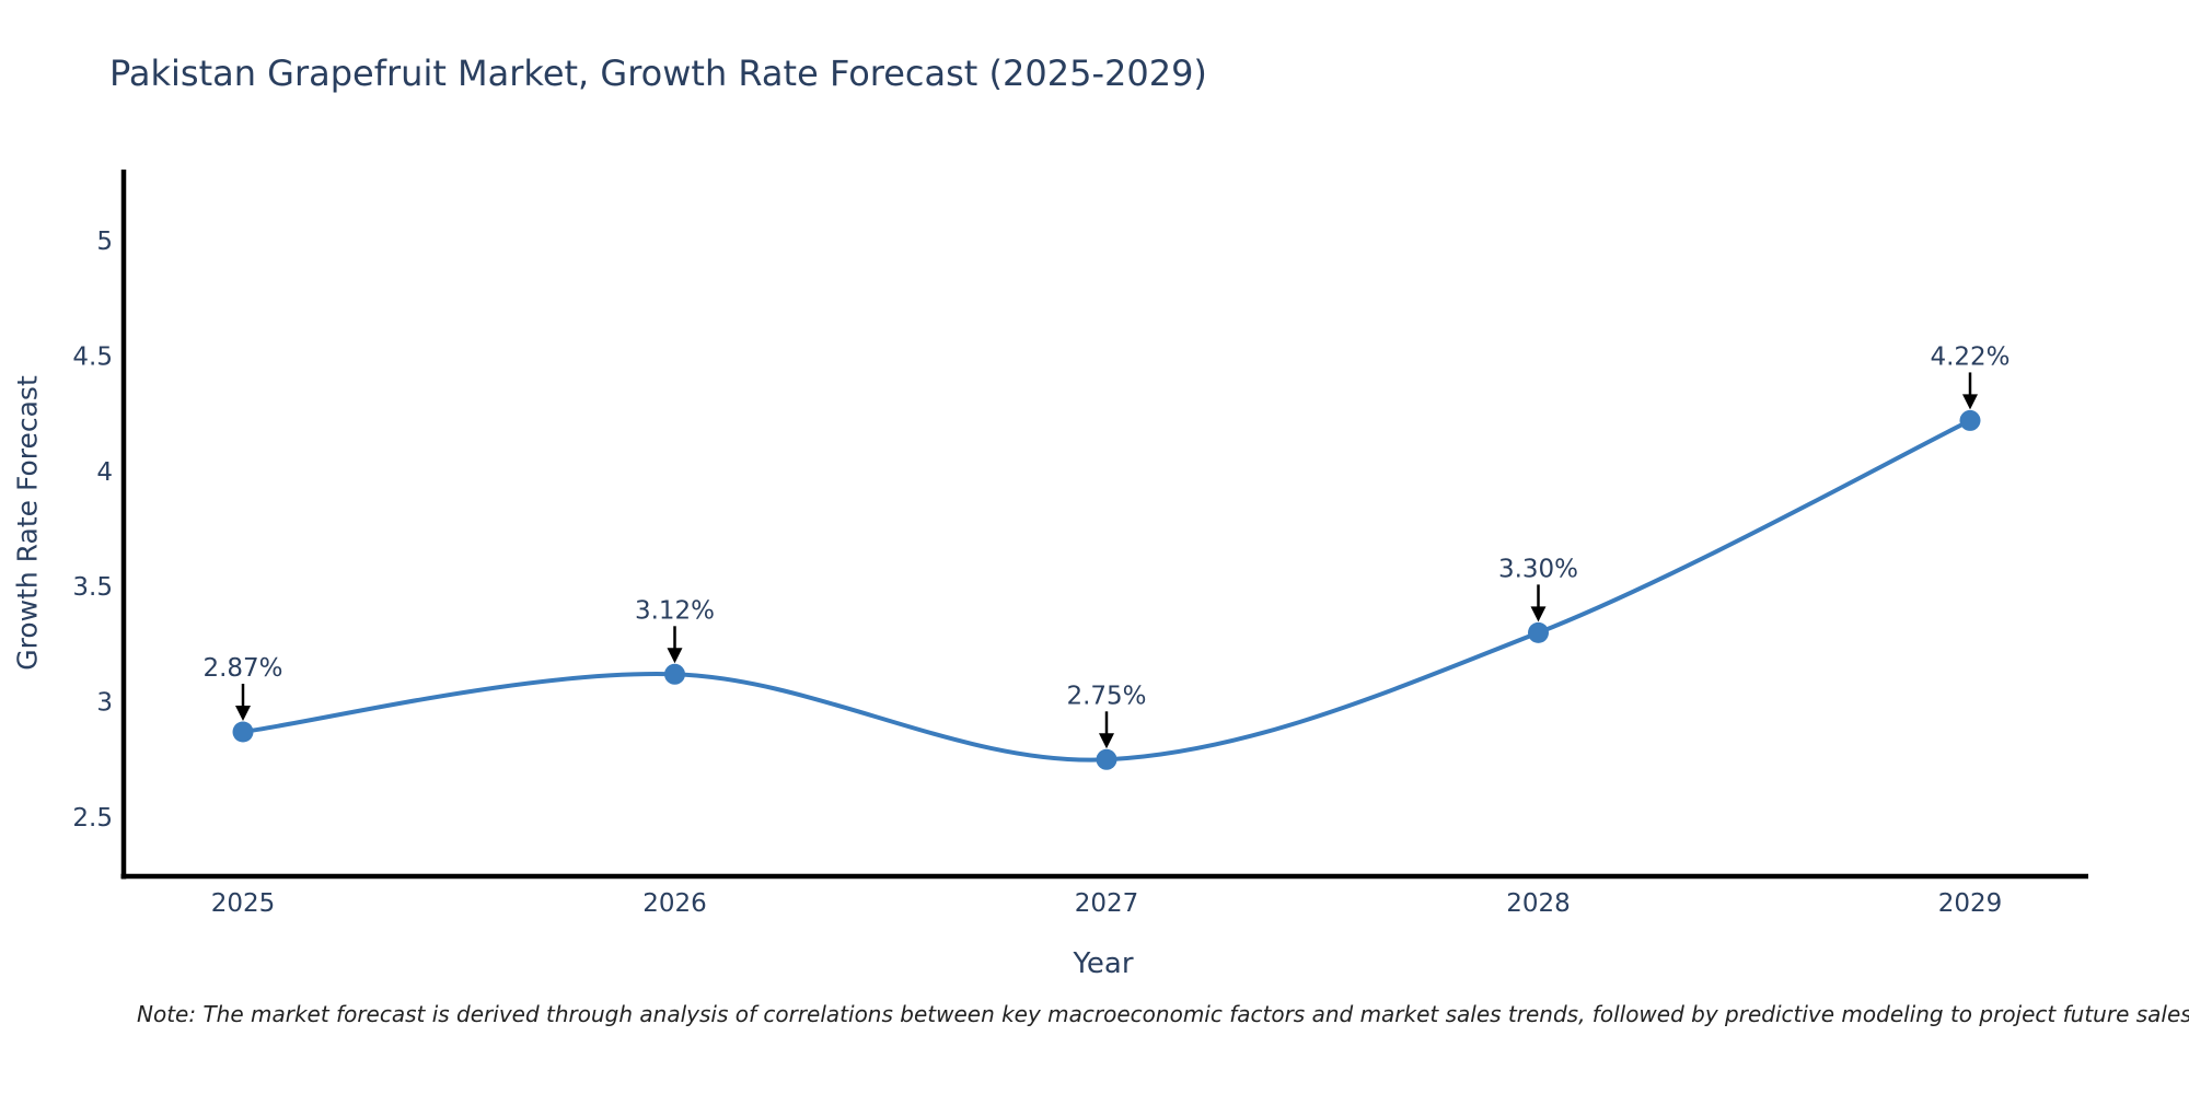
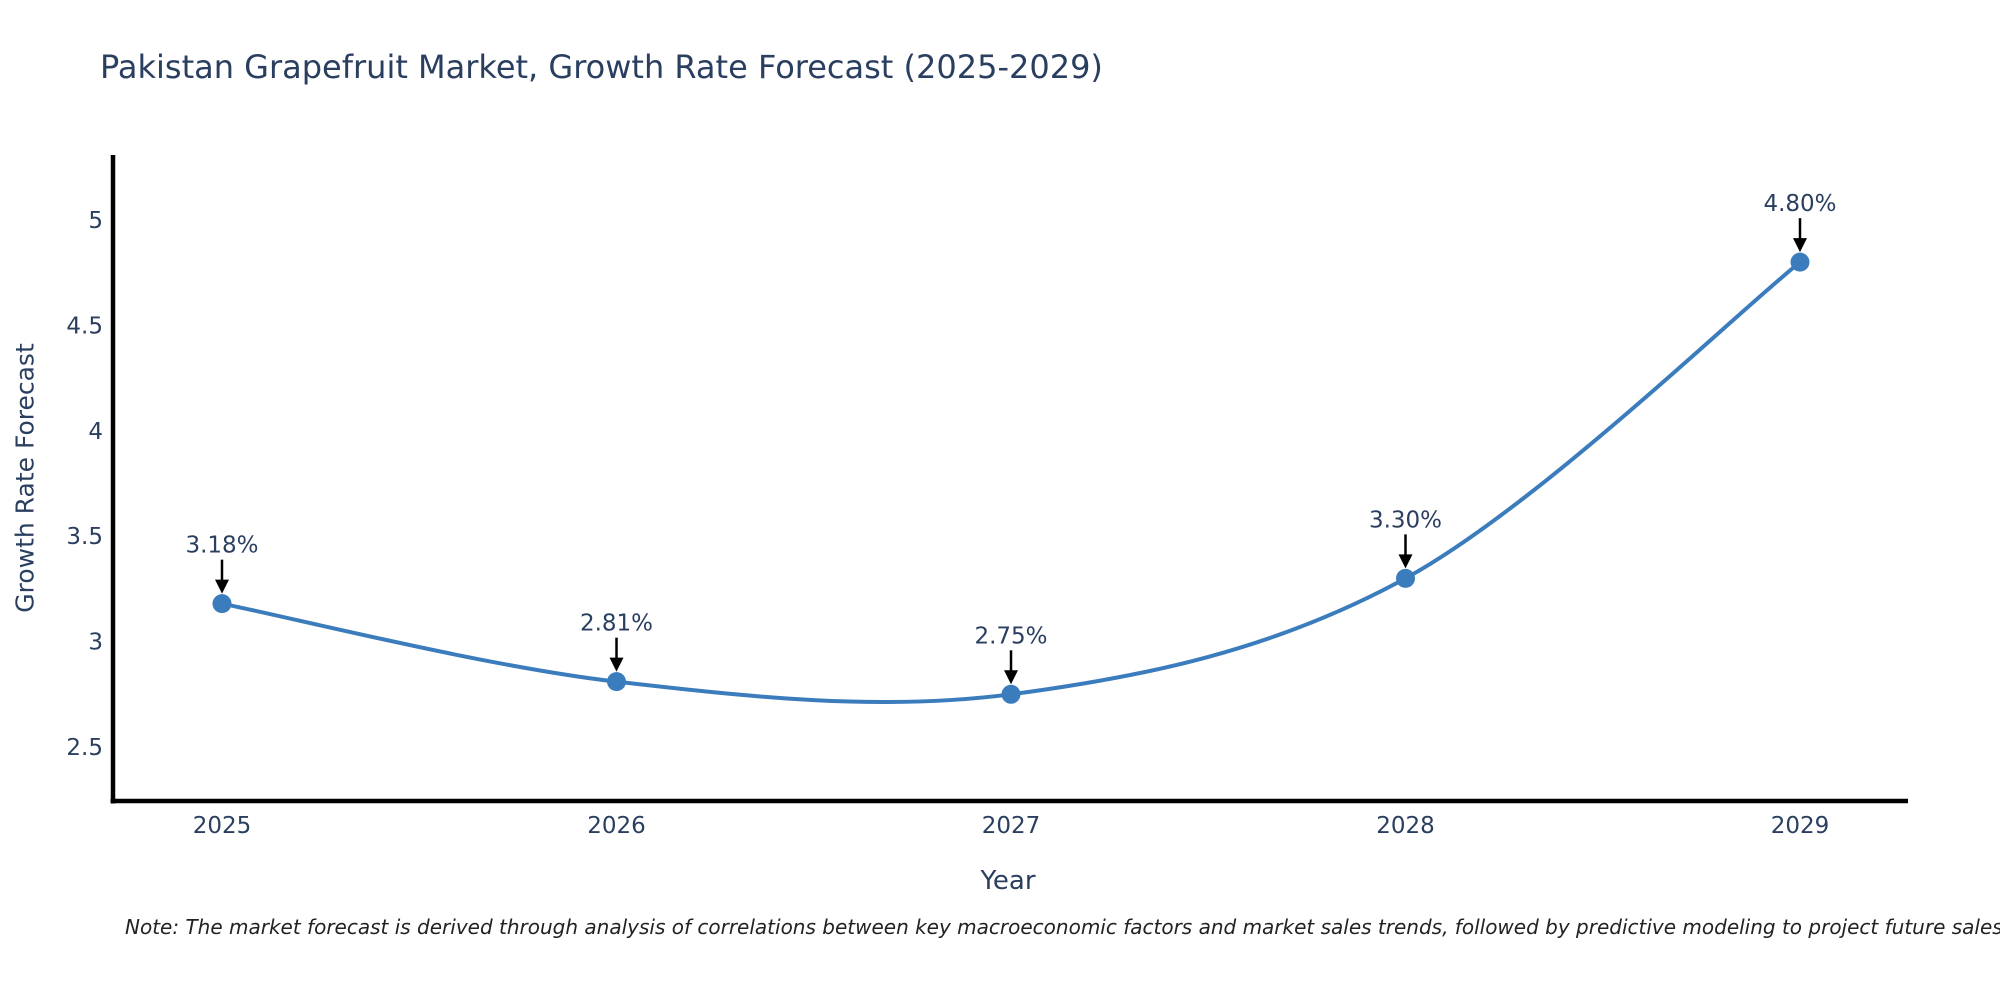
2025: 2.87% -> 3.18%
2026: 3.12% -> 2.81%
2029: 4.22% -> 4.80%
